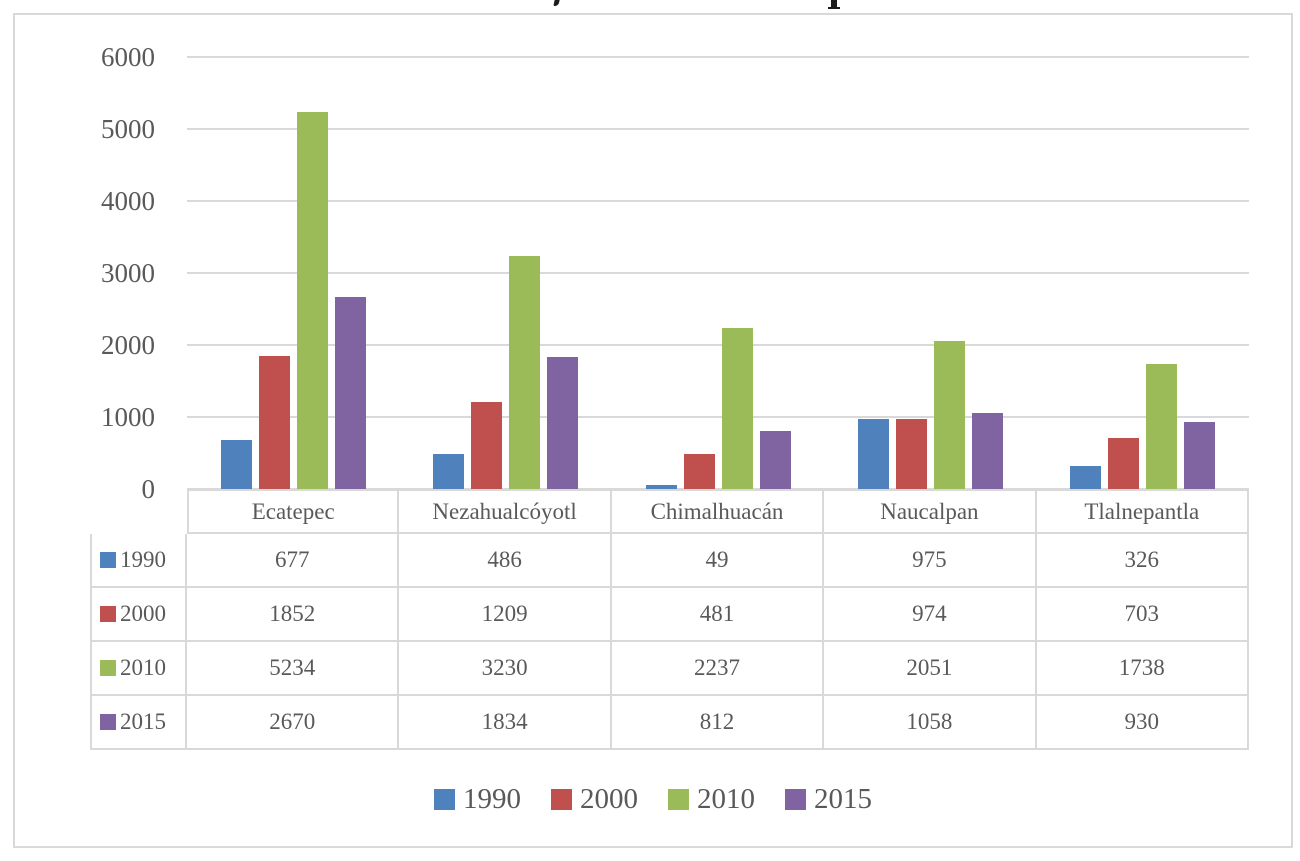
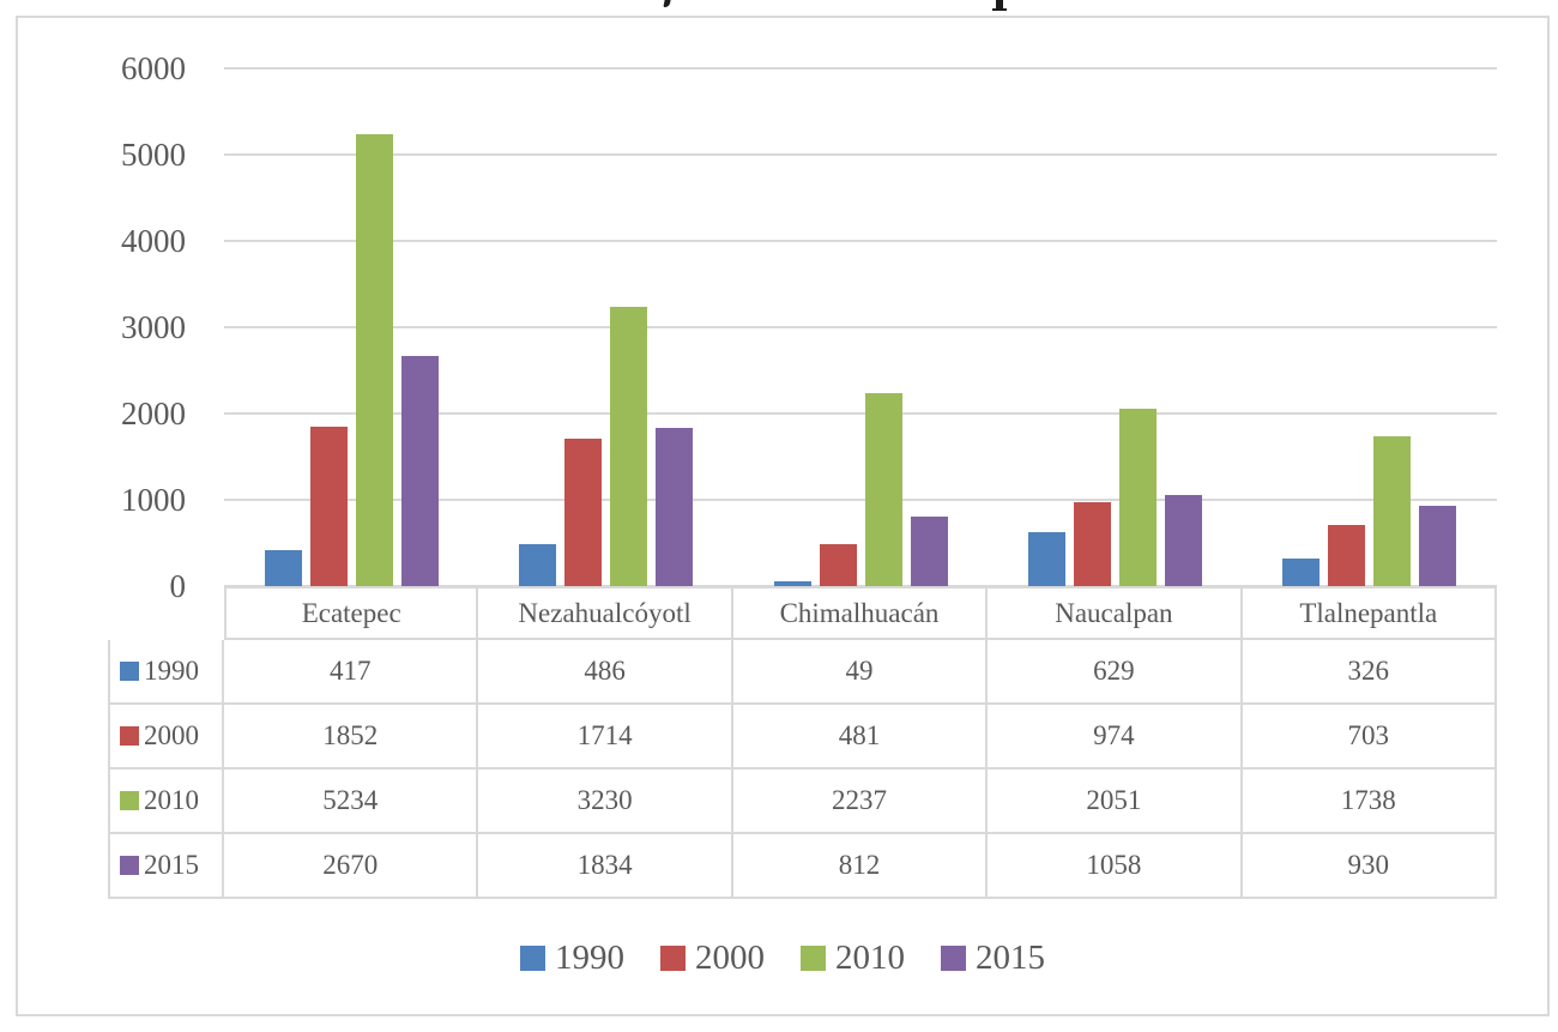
1990/Ecatepec: 677 -> 417
2000/Nezahualcóyotl: 1209 -> 1714
1990/Naucalpan: 975 -> 629
